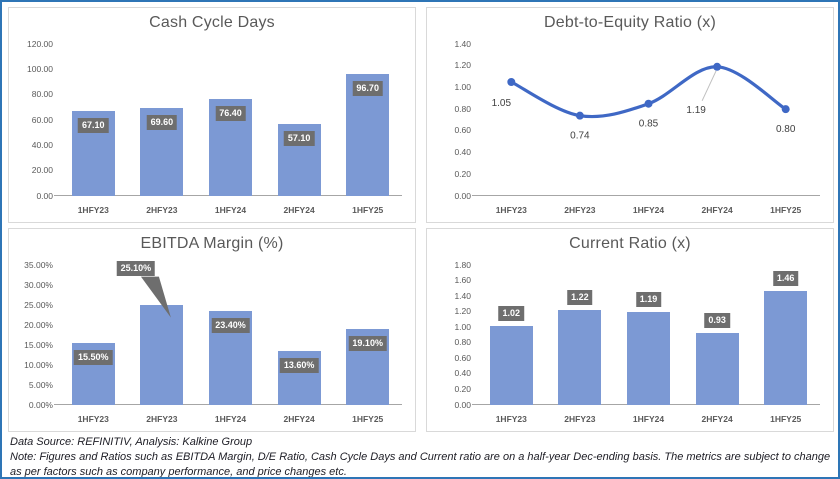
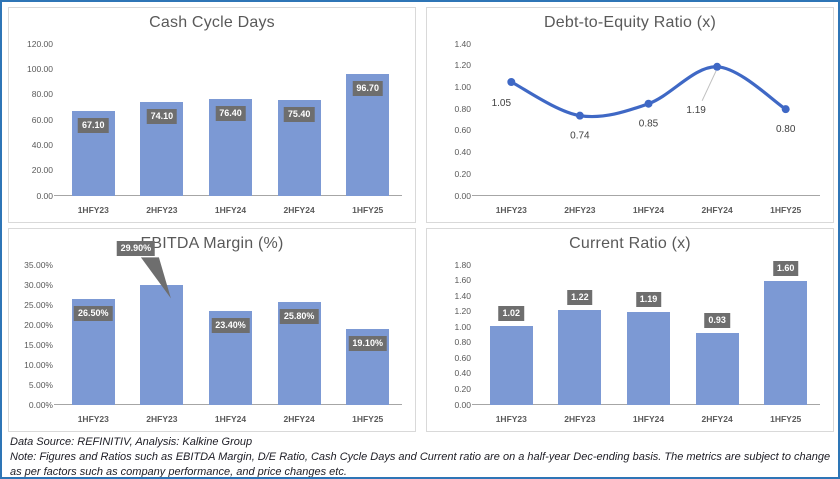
Cash Cycle Days/2HFY23: 69.60 -> 74.10
Cash Cycle Days/2HFY24: 57.10 -> 75.40
EBITDA Margin (%)/1HFY23: 15.50% -> 26.50%
EBITDA Margin (%)/2HFY23: 25.10% -> 29.90%
EBITDA Margin (%)/2HFY24: 13.60% -> 25.80%
Current Ratio (x)/1HFY25: 1.46 -> 1.60
